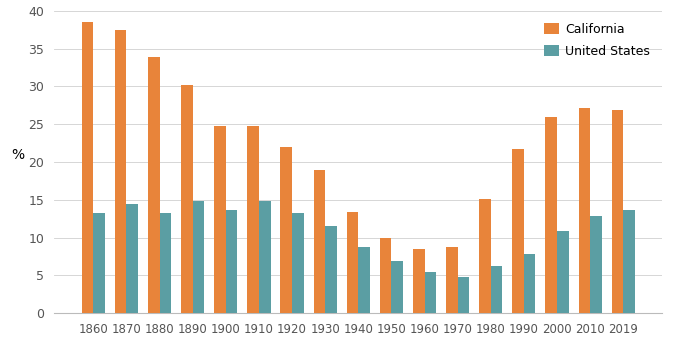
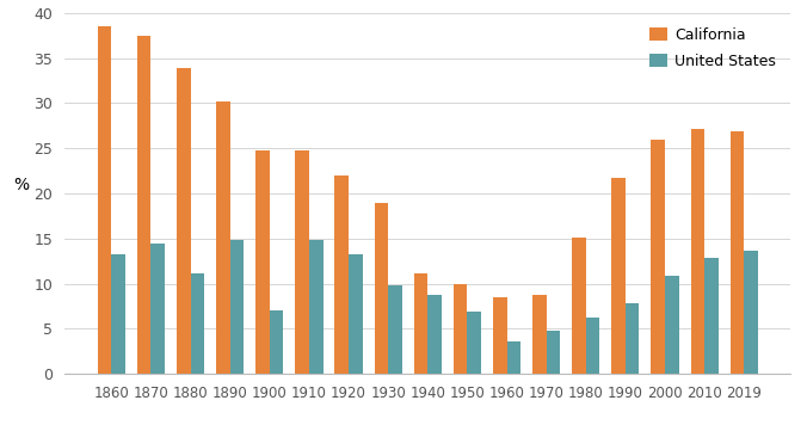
United States/1880: 13.2 -> 11.2
United States/1900: 13.6 -> 7.0
United States/1930: 11.5 -> 9.8
California/1940: 13.4 -> 11.2
United States/1960: 5.4 -> 3.6
